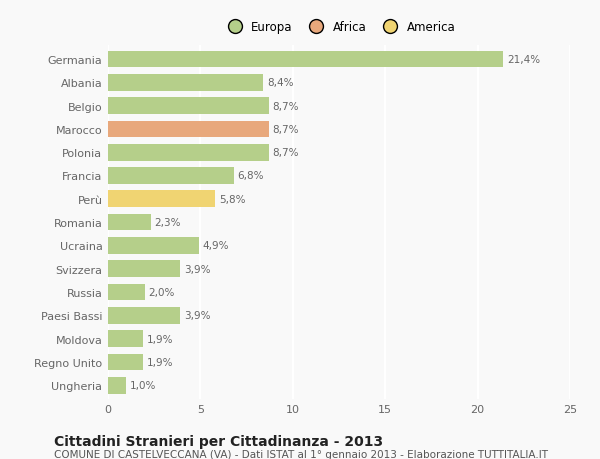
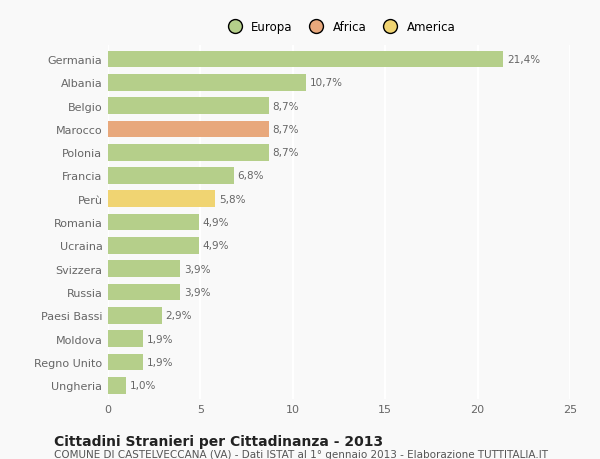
Albania: 8,4% -> 10,7%
Romania: 2,3% -> 4,9%
Russia: 2,0% -> 3,9%
Paesi Bassi: 3,9% -> 2,9%
